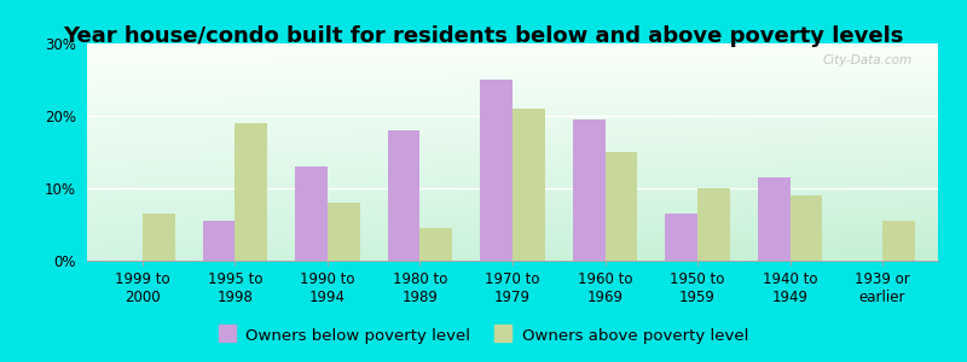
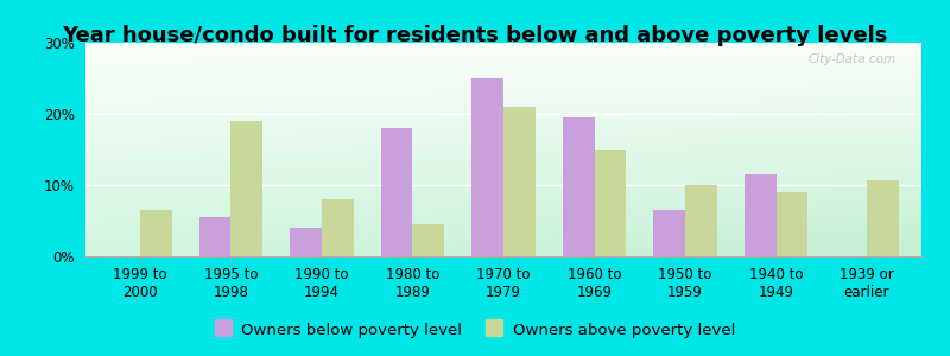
Owners below poverty level/1990 to 1994: 13.0% -> 4.0%
Owners above poverty level/1939 or earlier: 5.5% -> 10.6%
